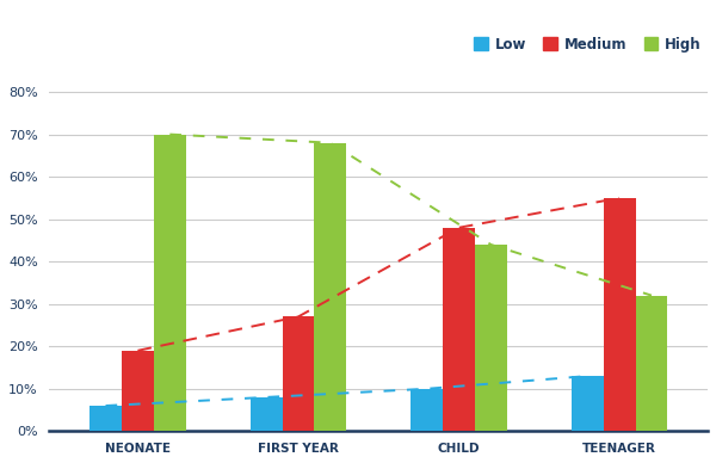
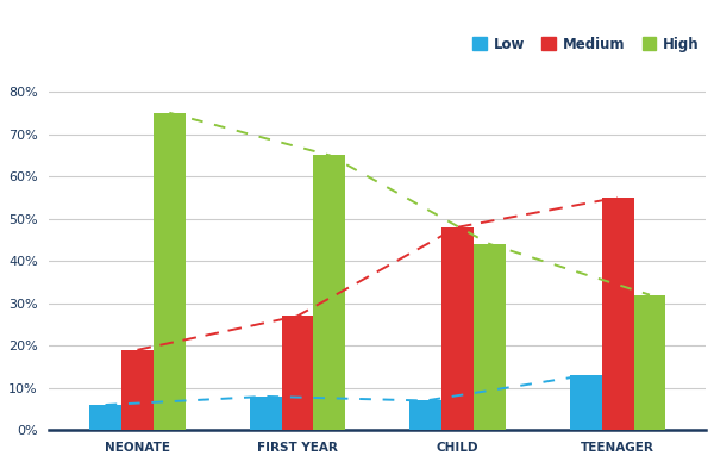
High/NEONATE: 70% -> 75%
High/FIRST YEAR: 68% -> 65%
Low/CHILD: 10% -> 7%
